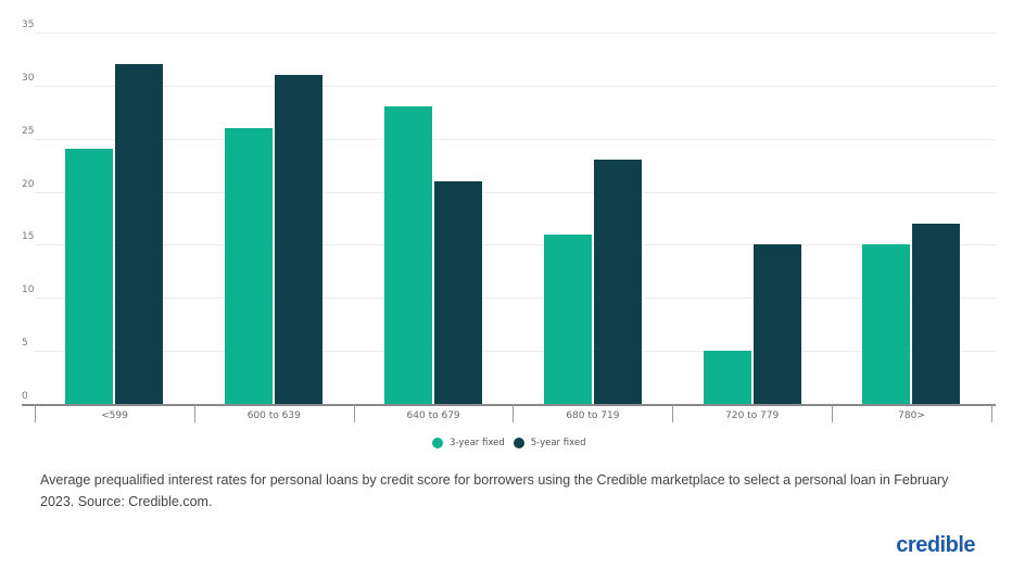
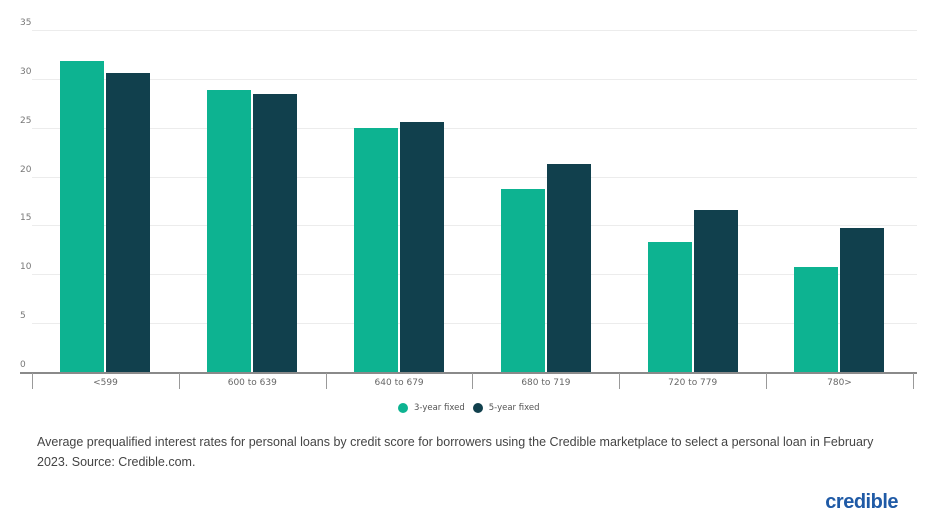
3-year fixed/<599: 24 -> 32
5-year fixed/<599: 32 -> 31
3-year fixed/600 to 639: 26 -> 29
5-year fixed/600 to 639: 31 -> 28
3-year fixed/640 to 679: 28 -> 25
5-year fixed/640 to 679: 21 -> 26
3-year fixed/680 to 719: 16 -> 19
5-year fixed/680 to 719: 23 -> 21
3-year fixed/720 to 779: 5 -> 13
5-year fixed/720 to 779: 15 -> 17
3-year fixed/780>: 15 -> 11
5-year fixed/780>: 17 -> 15
